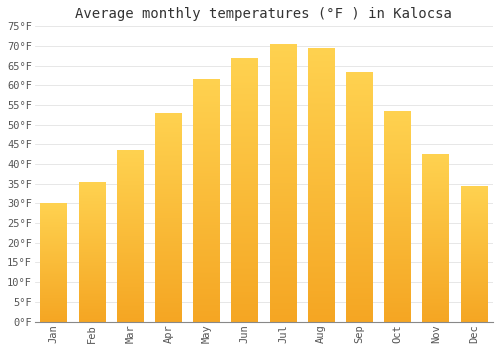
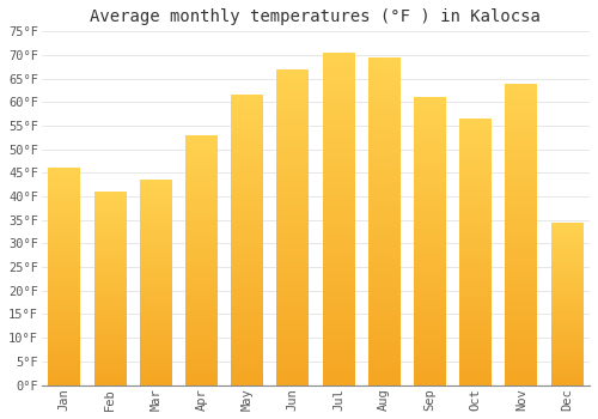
Jan: 30.0°F -> 46.0°F
Feb: 35.5°F -> 41.0°F
Sep: 63.5°F -> 61.0°F
Oct: 53.5°F -> 56.5°F
Nov: 42.5°F -> 64.0°F
